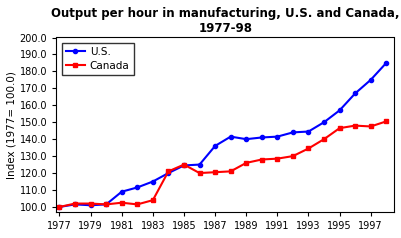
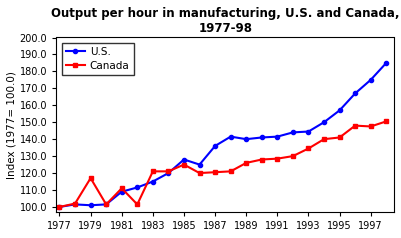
Canada/1979: 102 -> 117
Canada/1981: 102 -> 111
Canada/1983: 104 -> 121
U.S./1985: 124 -> 128
Canada/1995: 146 -> 141
